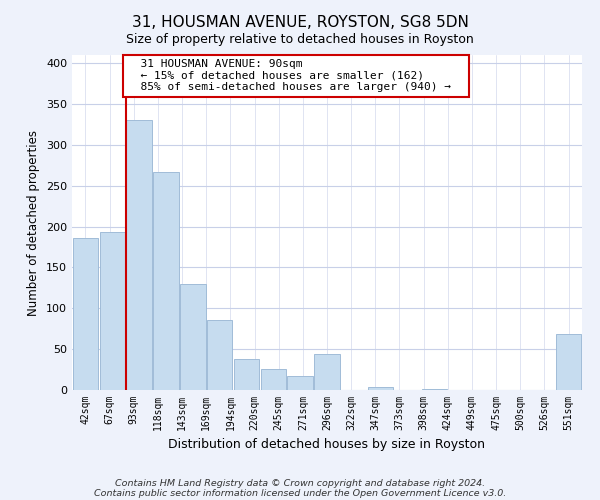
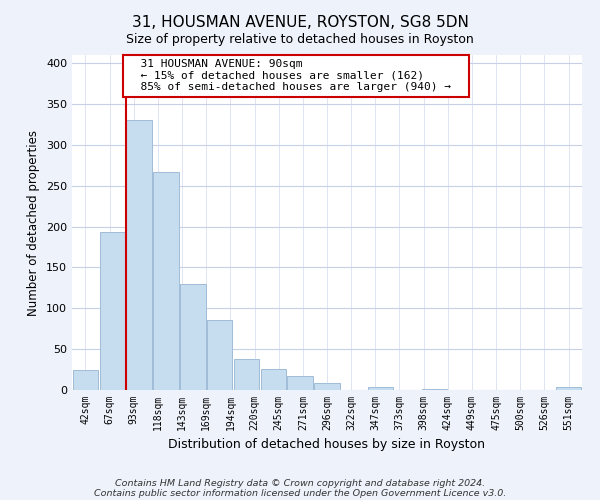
42sqm: 186 -> 25
296sqm: 44 -> 8
551sqm: 68 -> 4
